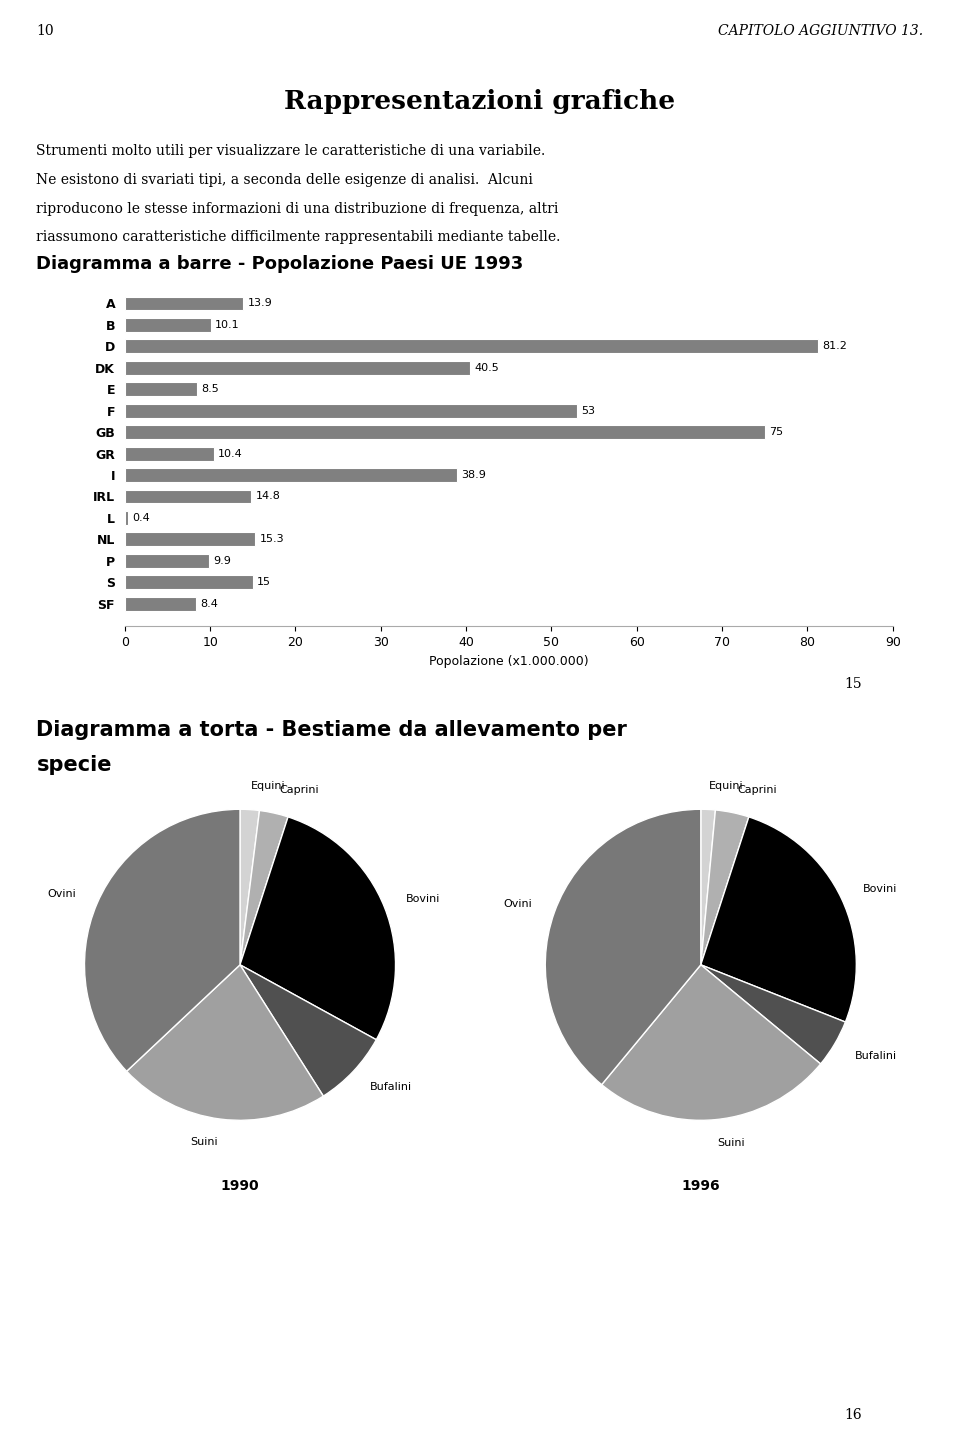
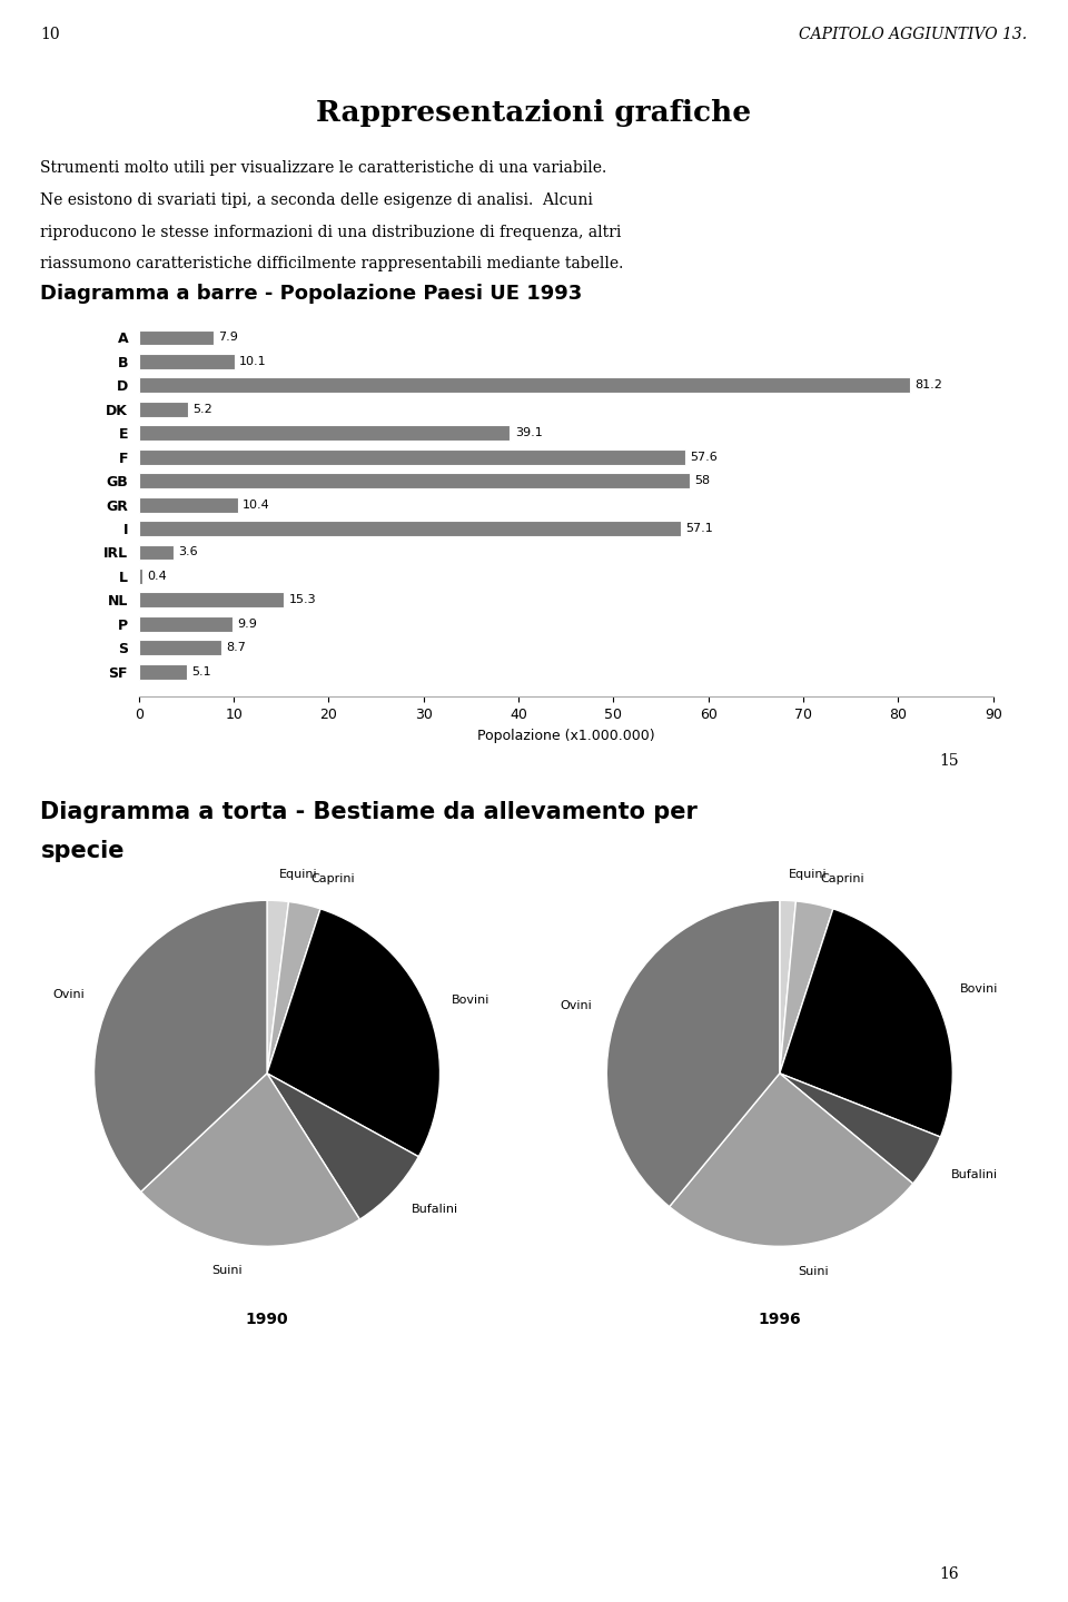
A: 13.9 -> 7.9
DK: 40.5 -> 5.2
E: 8.5 -> 39.1
F: 53 -> 57.6
GB: 75 -> 58
I: 38.9 -> 57.1
IRL: 14.8 -> 3.6
S: 15 -> 8.7
SF: 8.4 -> 5.1
